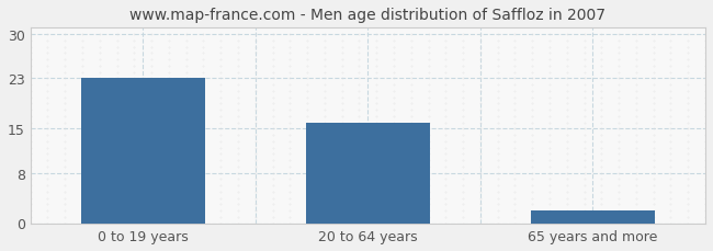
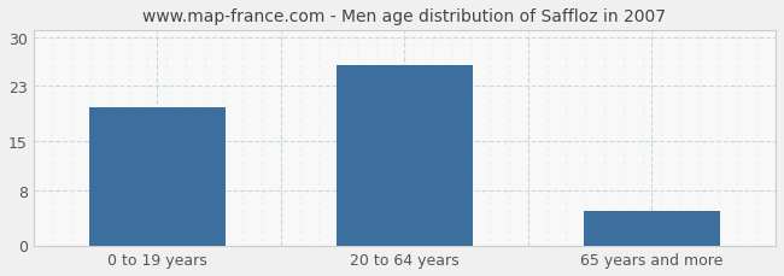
0 to 19 years: 23 -> 20
20 to 64 years: 16 -> 26
65 years and more: 2 -> 5
